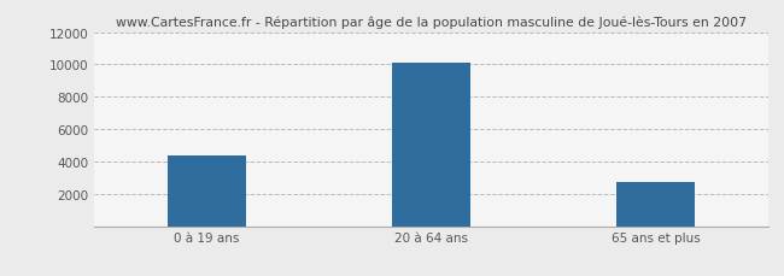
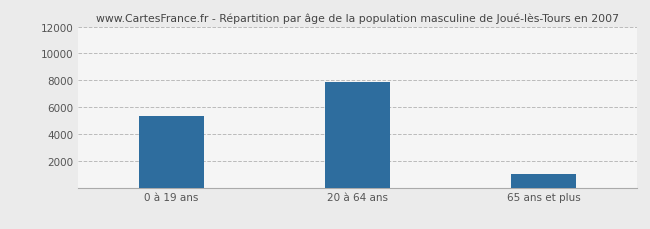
0 à 19 ans: 4400 -> 5300
20 à 64 ans: 10100 -> 7900
65 ans et plus: 2700 -> 1000
